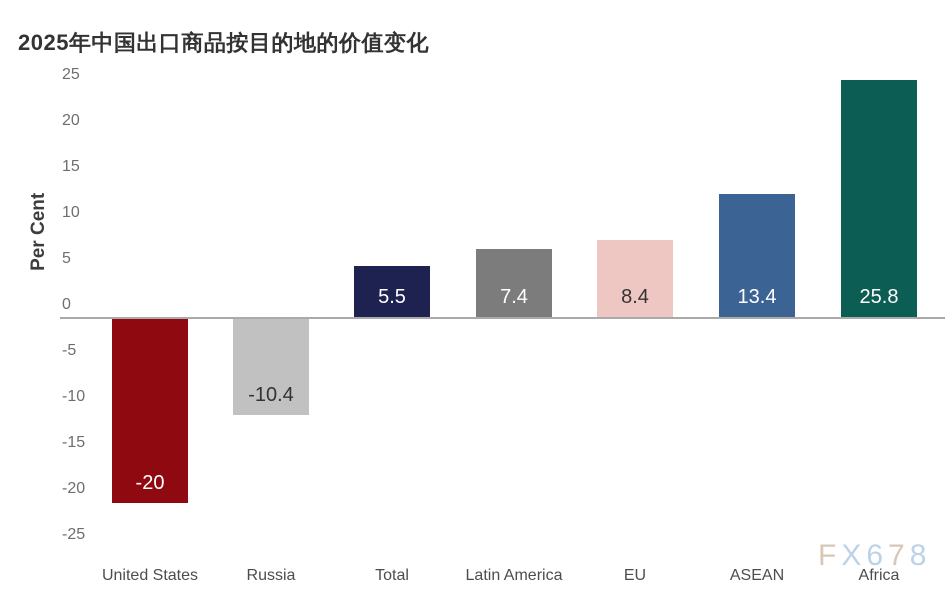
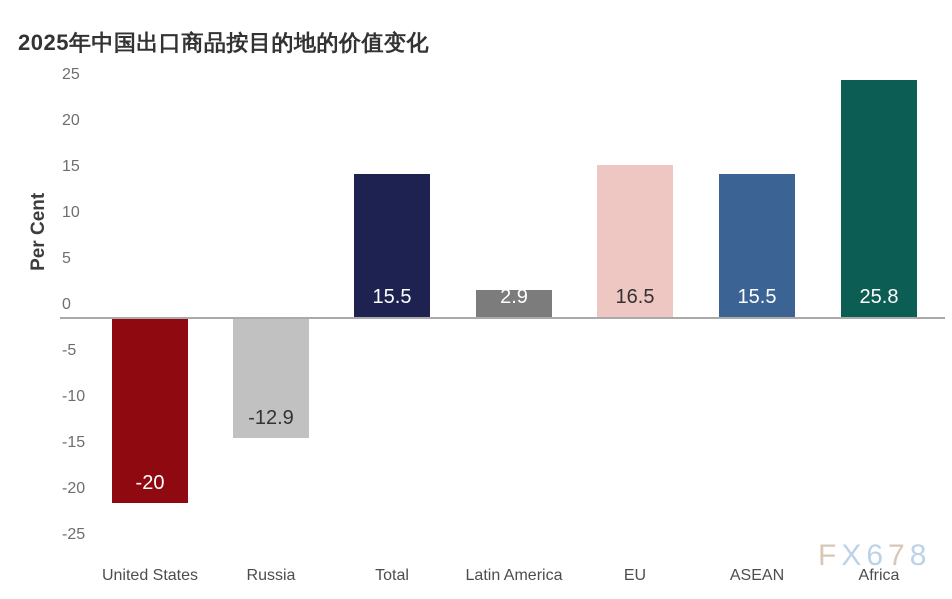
Russia: -10.4 -> -12.9
Total: 5.5 -> 15.5
Latin America: 7.4 -> 2.9
EU: 8.4 -> 16.5
ASEAN: 13.4 -> 15.5
